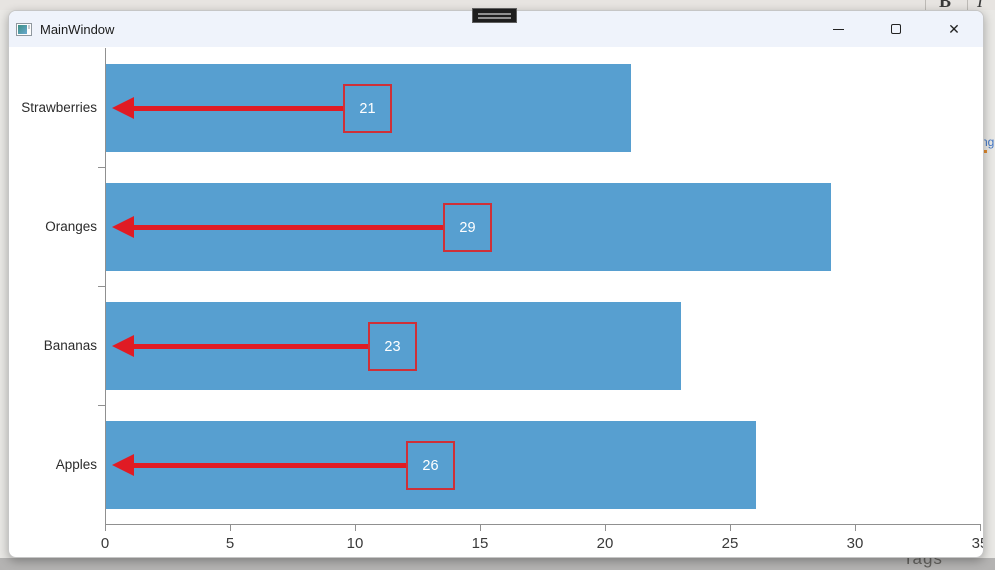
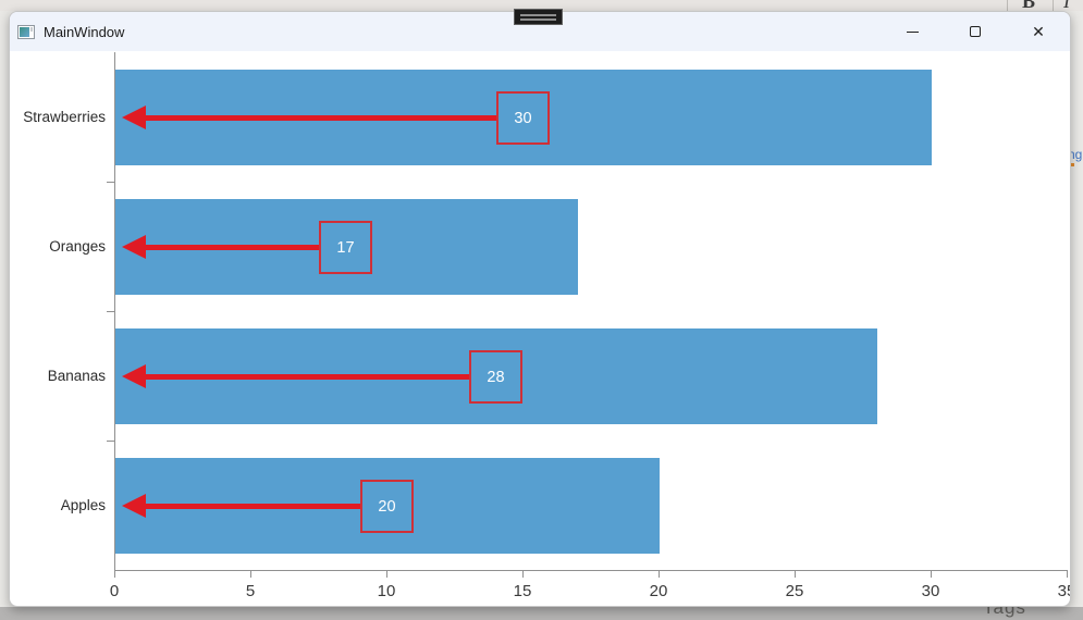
Strawberries: 21 -> 30
Oranges: 29 -> 17
Bananas: 23 -> 28
Apples: 26 -> 20
